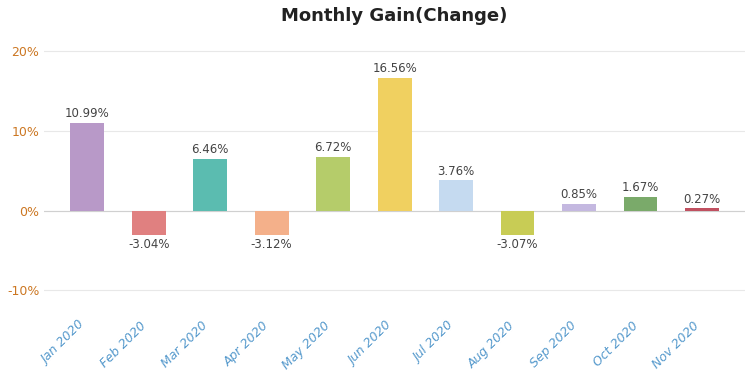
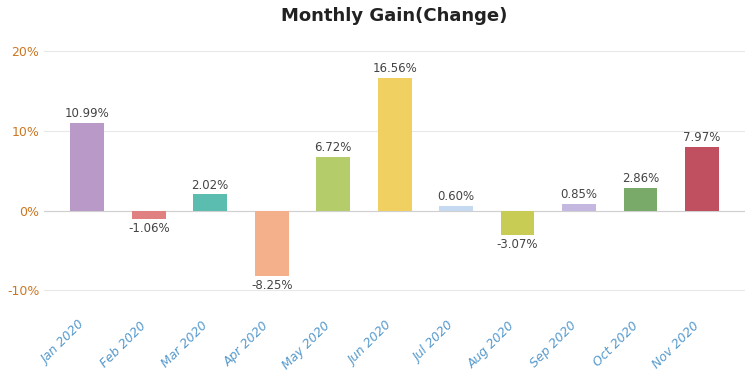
Feb 2020: -3.04% -> -1.06%
Mar 2020: 6.46% -> 2.02%
Apr 2020: -3.12% -> -8.25%
Jul 2020: 3.76% -> 0.60%
Oct 2020: 1.67% -> 2.86%
Nov 2020: 0.27% -> 7.97%
